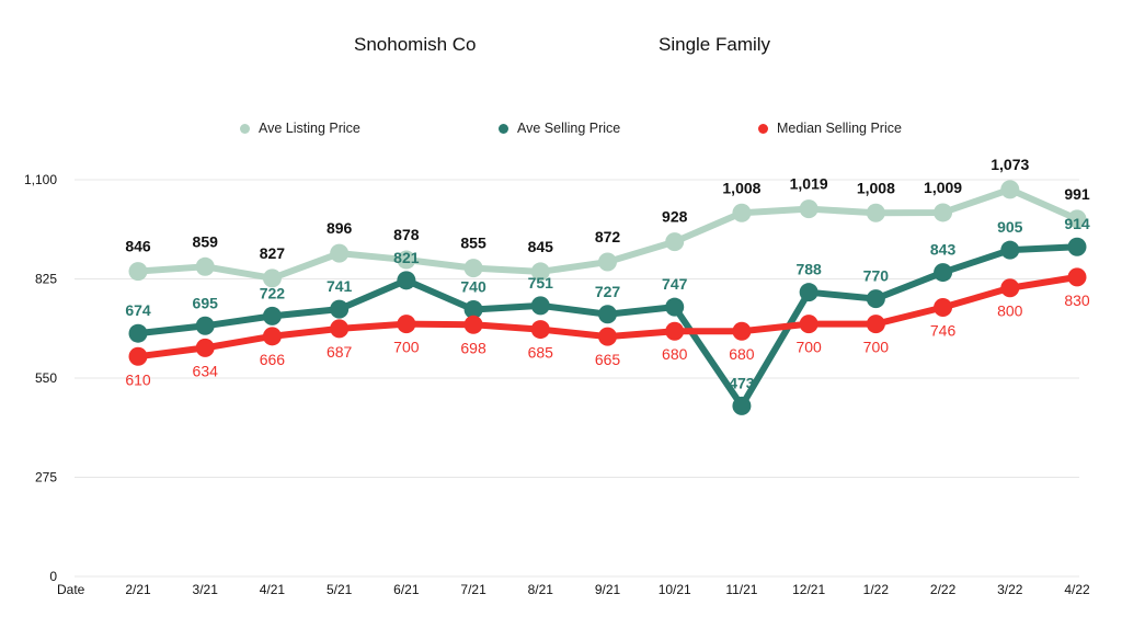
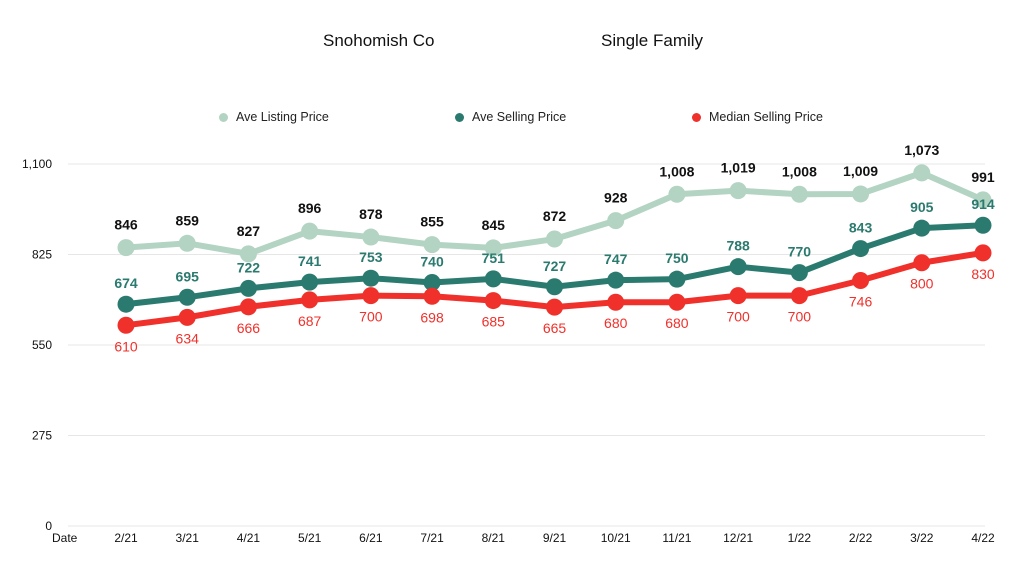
Ave Selling Price/6/21: 821 -> 753
Ave Selling Price/11/21: 473 -> 750
